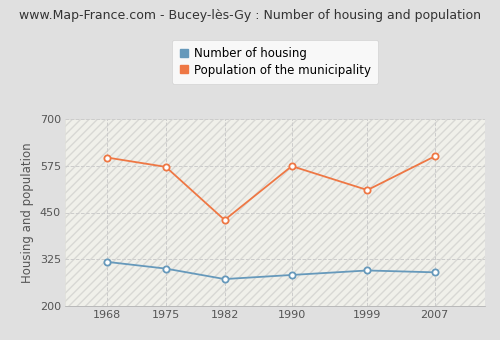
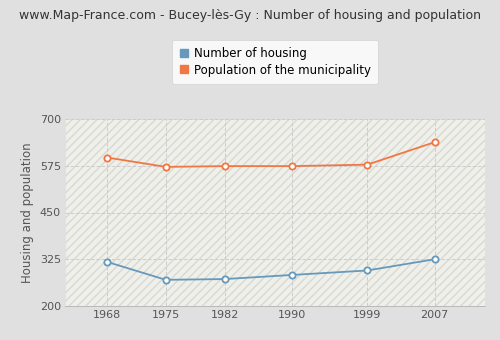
Number of housing/1975: 300 -> 270
Population of the municipality/1982: 430 -> 574
Population of the municipality/1999: 510 -> 578
Number of housing/2007: 290 -> 325
Population of the municipality/2007: 600 -> 638
